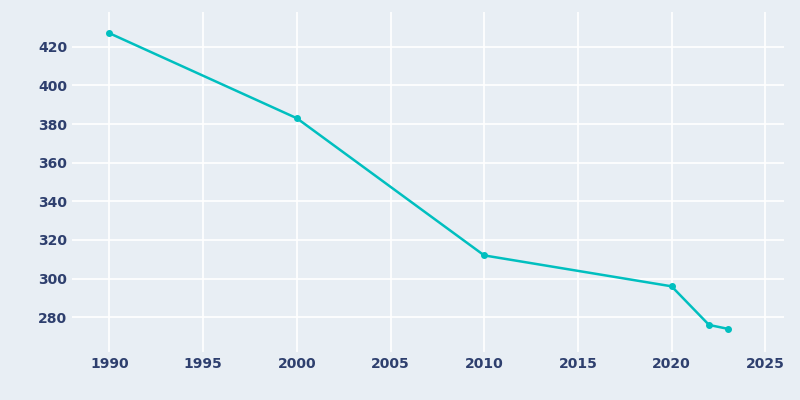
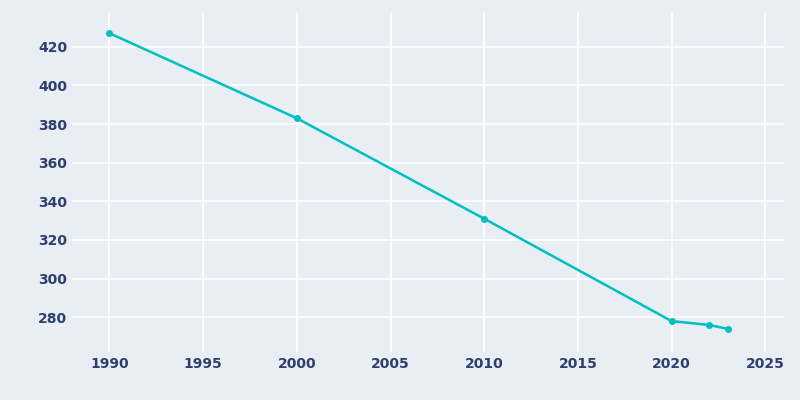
2010: 312 -> 331
2020: 296 -> 278
